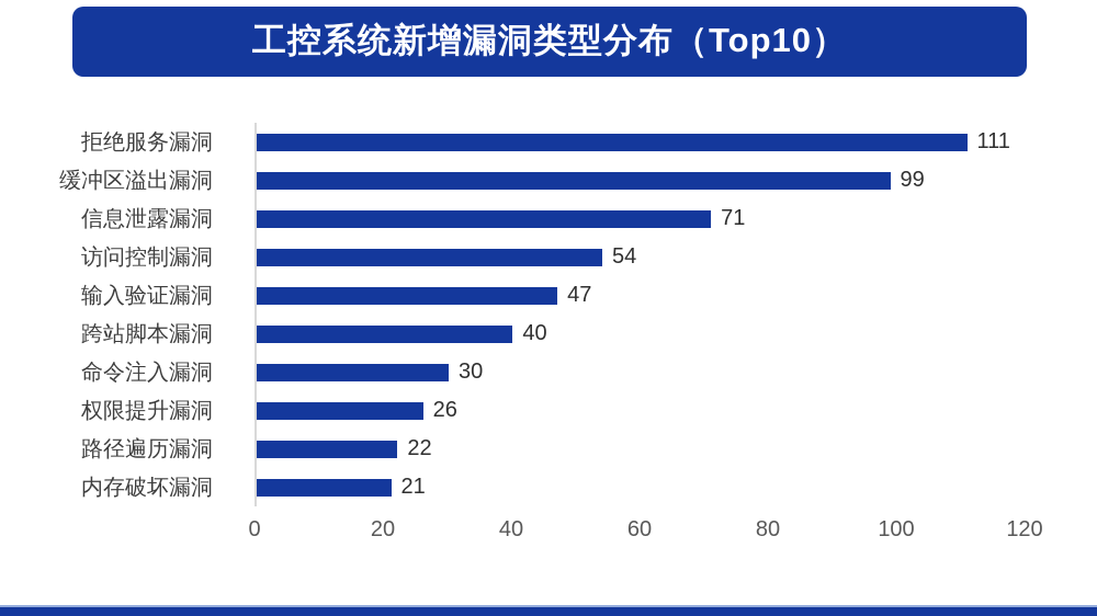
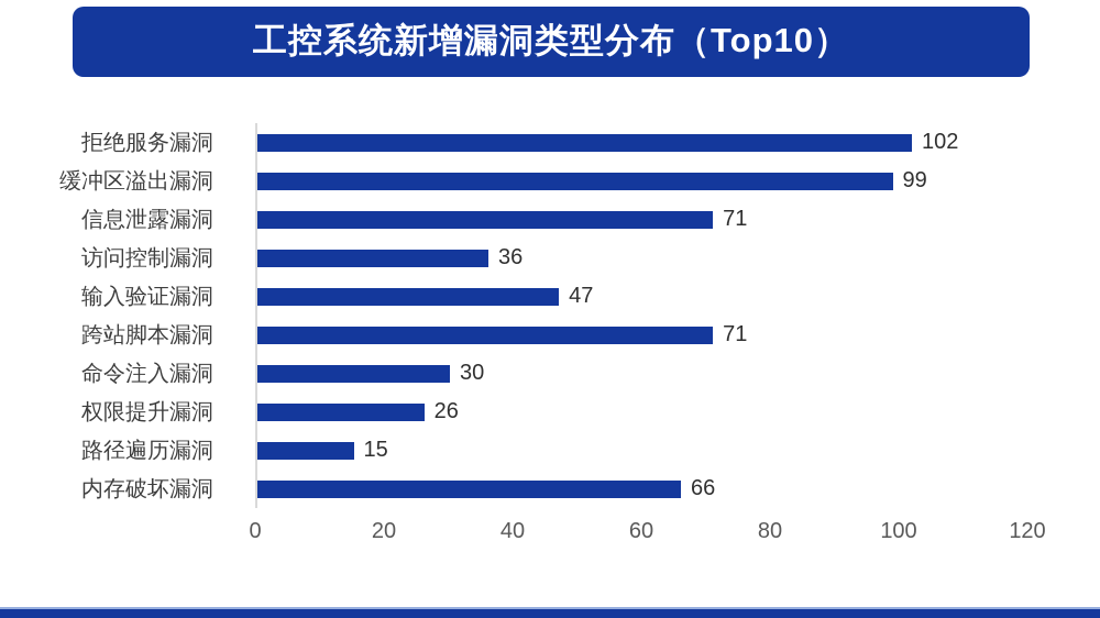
拒绝服务漏洞: 111 -> 102
访问控制漏洞: 54 -> 36
跨站脚本漏洞: 40 -> 71
路径遍历漏洞: 22 -> 15
内存破坏漏洞: 21 -> 66
